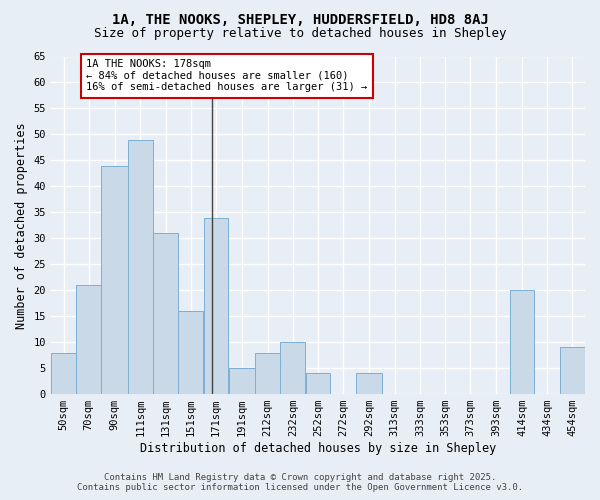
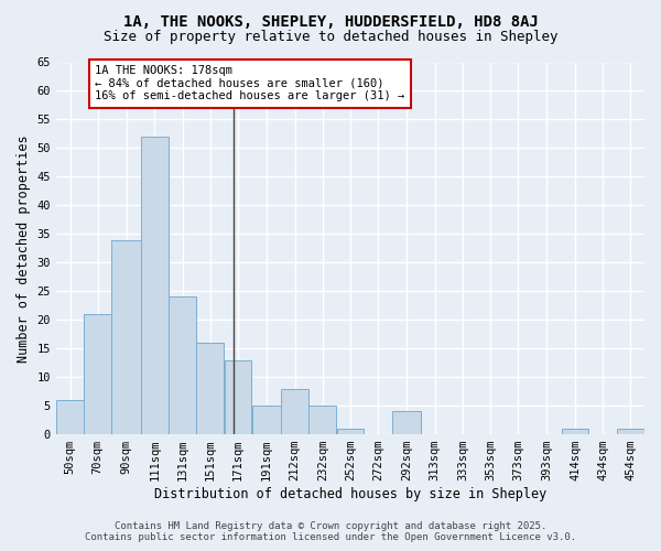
50sqm: 8 -> 6
90sqm: 44 -> 34
111sqm: 49 -> 52
131sqm: 31 -> 24
171sqm: 34 -> 13
232sqm: 10 -> 5
252sqm: 4 -> 1
414sqm: 20 -> 1
454sqm: 9 -> 1
